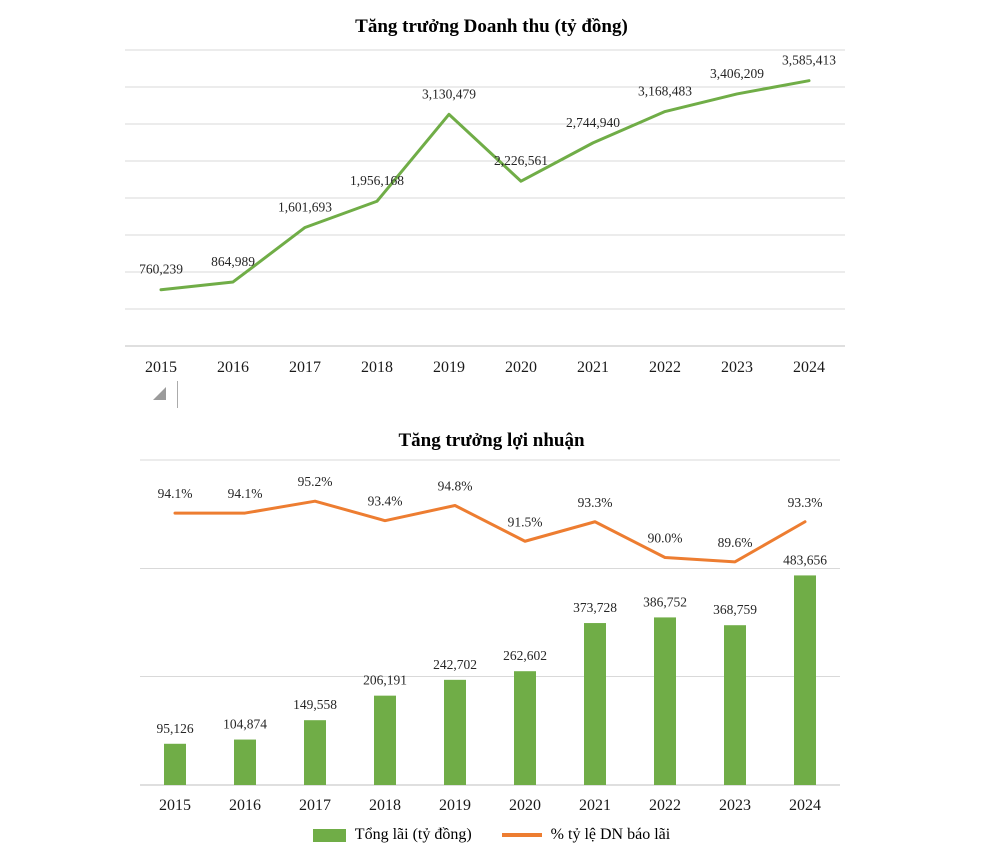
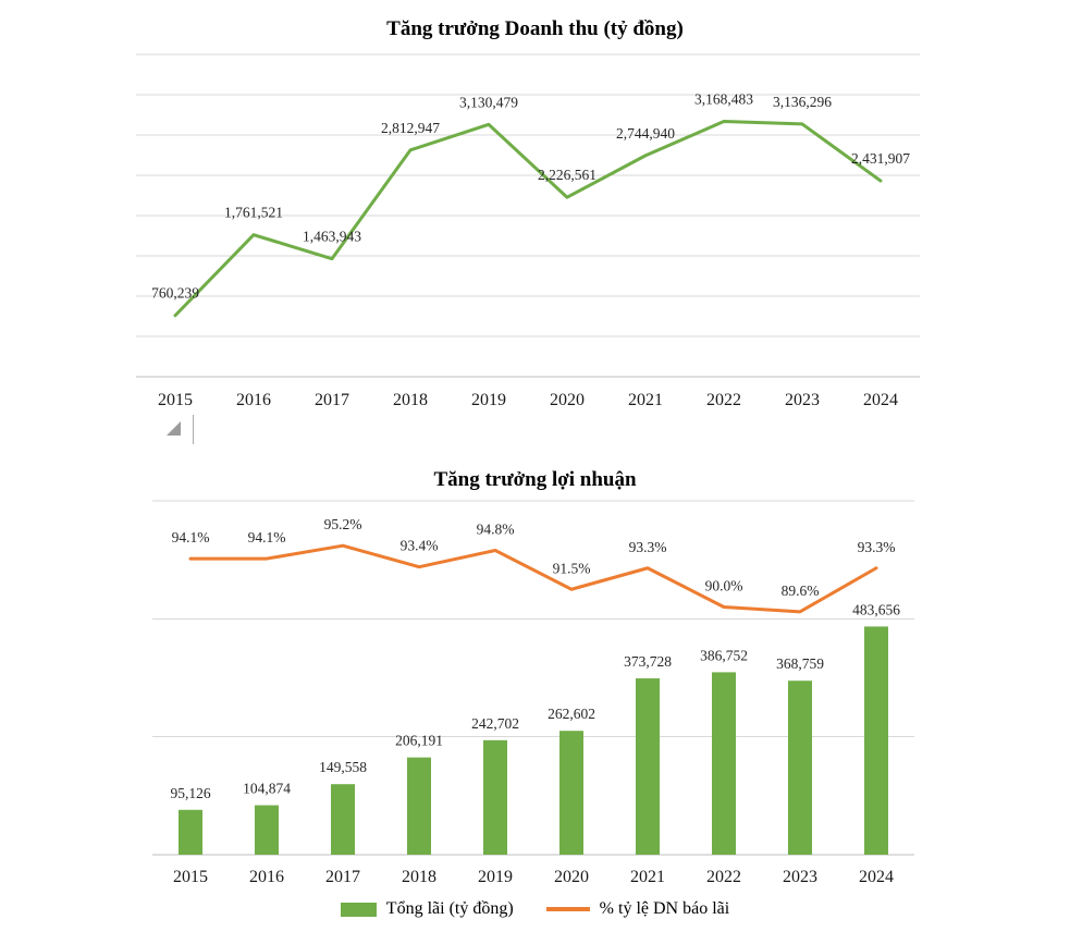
Tăng trưởng Doanh thu (tỷ đồng)/2016: 864,989 -> 1,761,521
Tăng trưởng Doanh thu (tỷ đồng)/2017: 1,601,693 -> 1,463,943
Tăng trưởng Doanh thu (tỷ đồng)/2018: 1,956,168 -> 2,812,947
Tăng trưởng Doanh thu (tỷ đồng)/2023: 3,406,209 -> 3,136,296
Tăng trưởng Doanh thu (tỷ đồng)/2024: 3,585,413 -> 2,431,907
